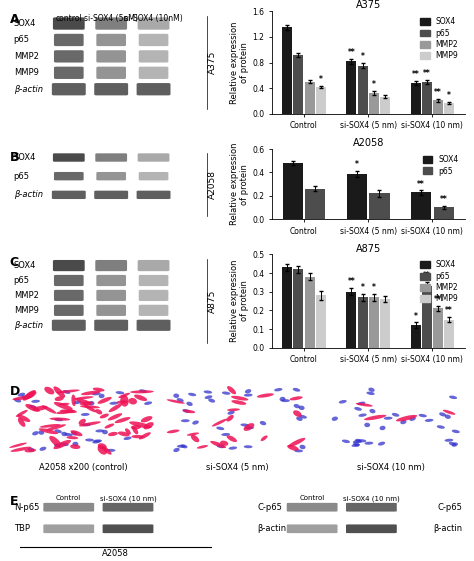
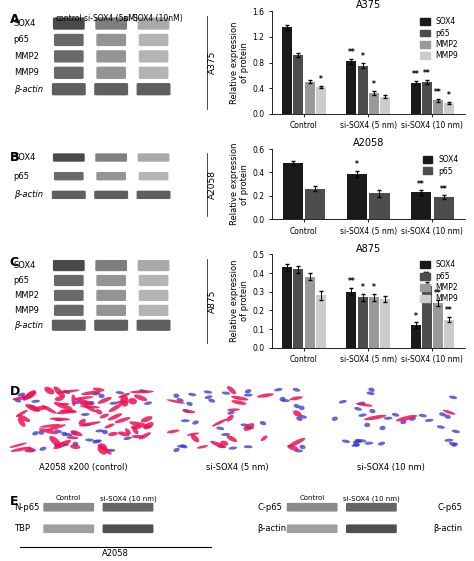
A2058/p65/si-SOX4 (10 nm): 0.10 -> 0.19
A875/MMP2/si-SOX4 (10 nm): 0.21 -> 0.24
